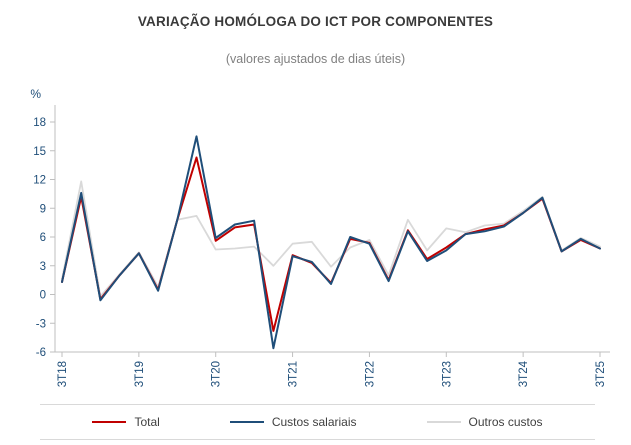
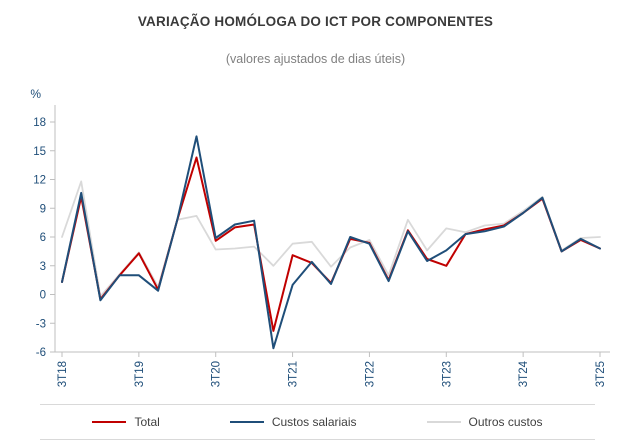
Outros custos/3T18: 2 -> 6
Custos salariais/3T19: 4 -> 2
Custos salariais/3T21: 4 -> 1
Total/3T23: 5 -> 3
Outros custos/3T25: 5 -> 6
